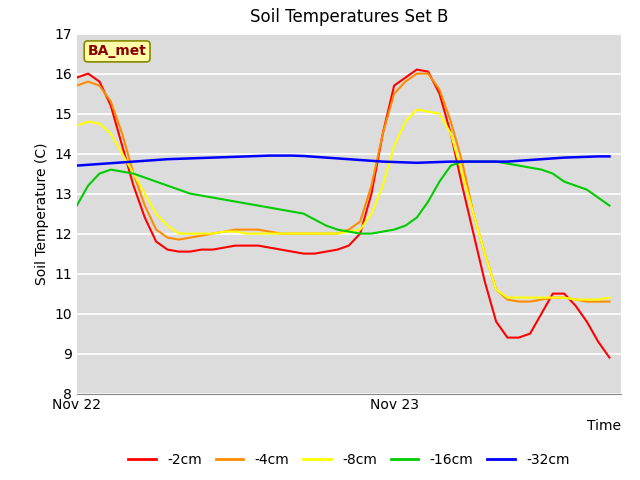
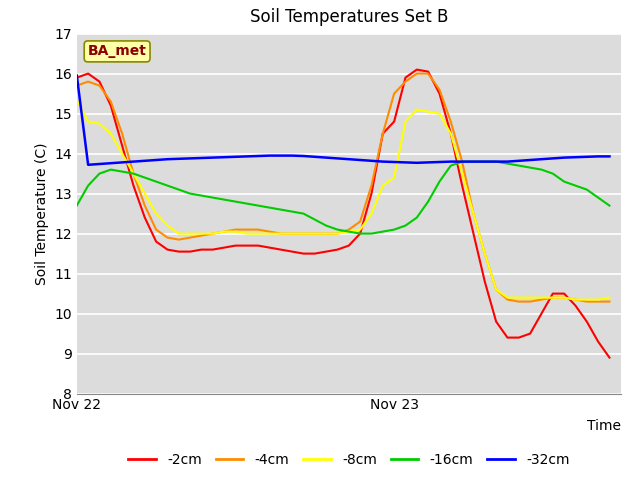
-8cm/Nov 22: 14.70 -> 15.35
-32cm/Nov 22: 13.70 -> 15.95
-2cm/Nov 23: 15.70 -> 14.80
-8cm/Nov 23: 14.20 -> 13.40
